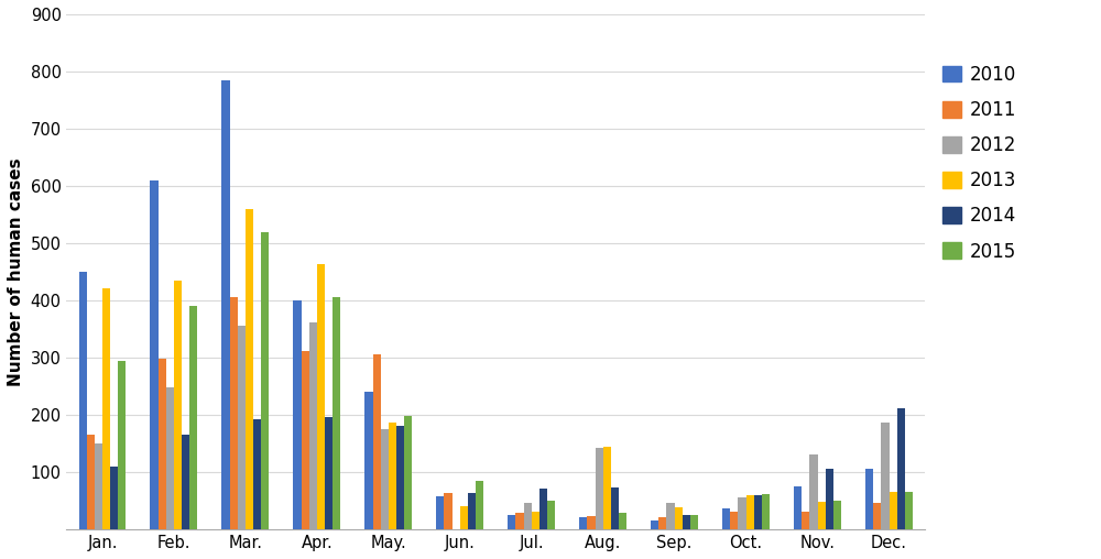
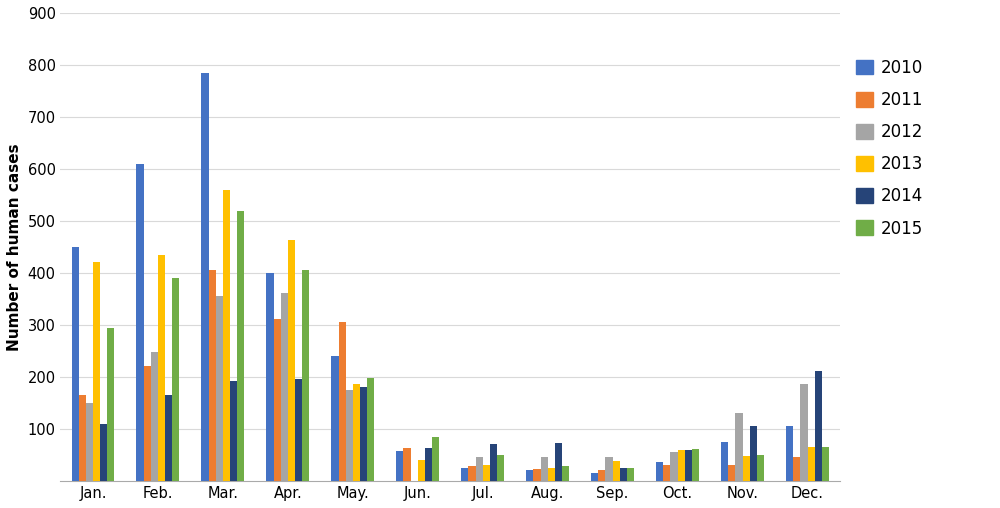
2011/Feb.: 298 -> 220
2012/Aug.: 142 -> 45
2013/Aug.: 144 -> 25
